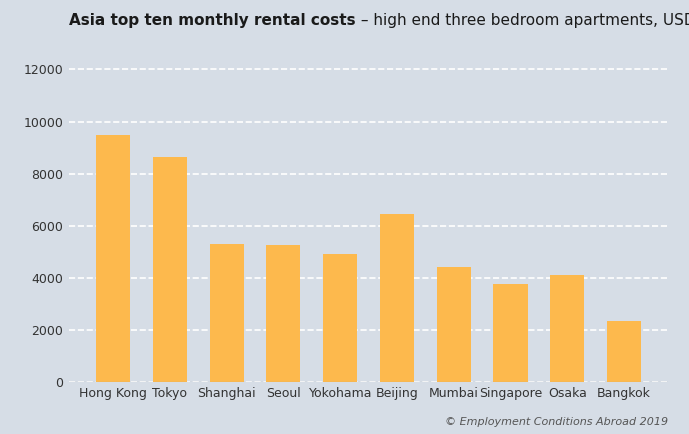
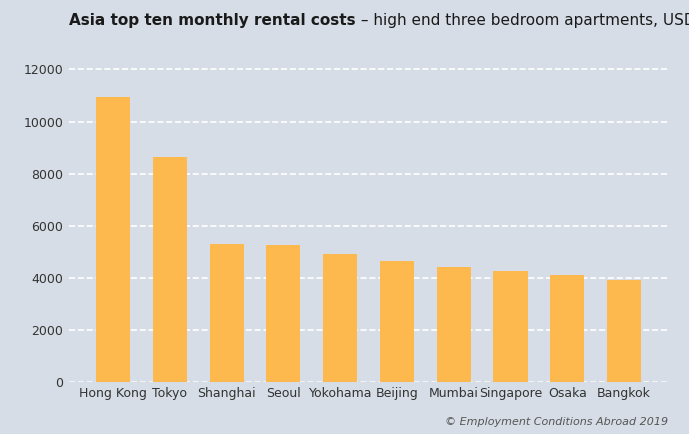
Hong Kong: 9500 -> 10950
Beijing: 6450 -> 4650
Singapore: 3750 -> 4250
Bangkok: 2350 -> 3900
